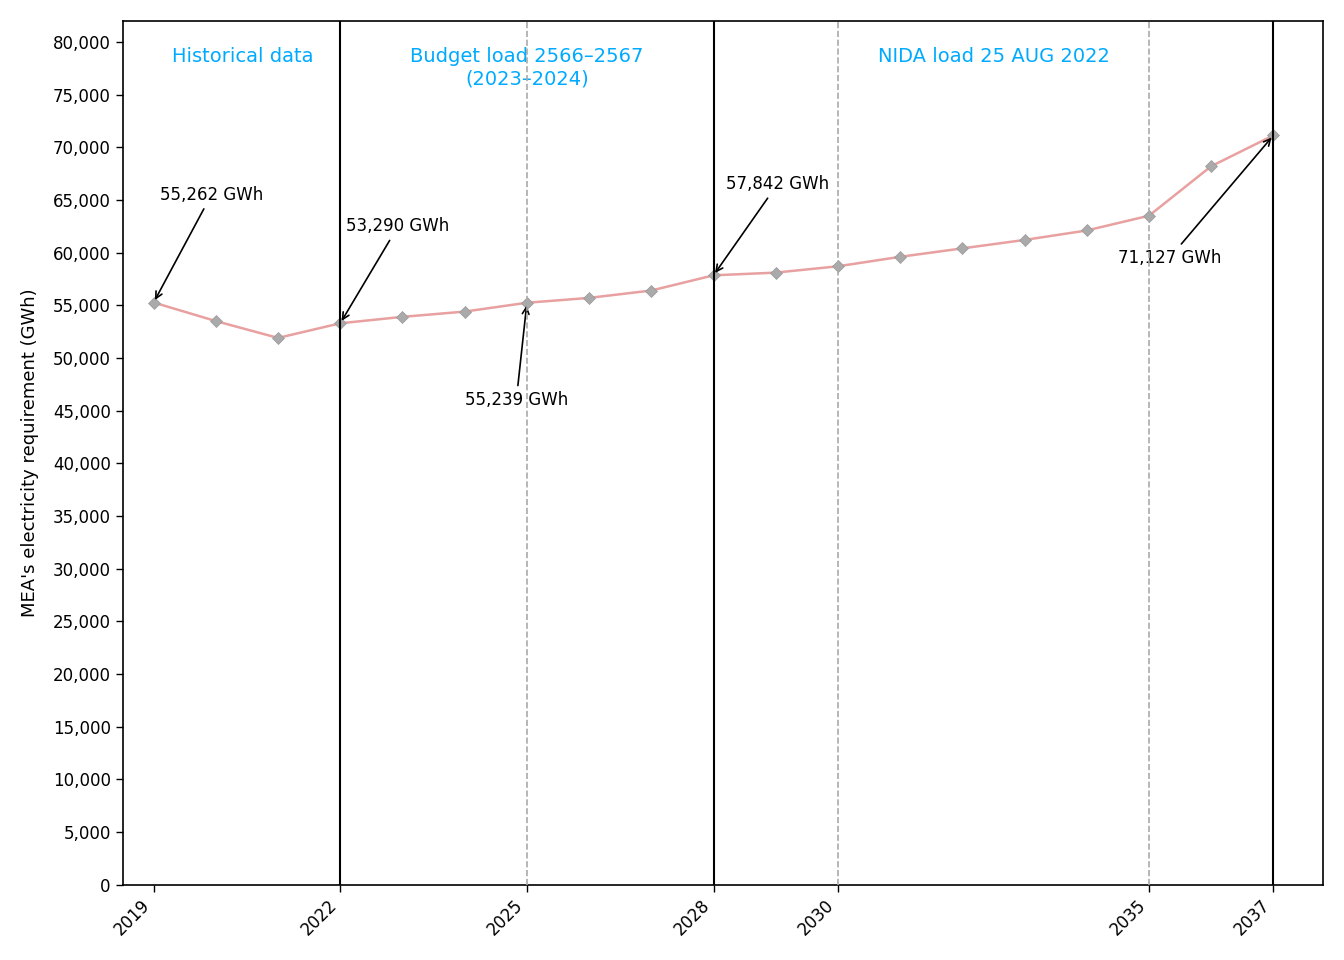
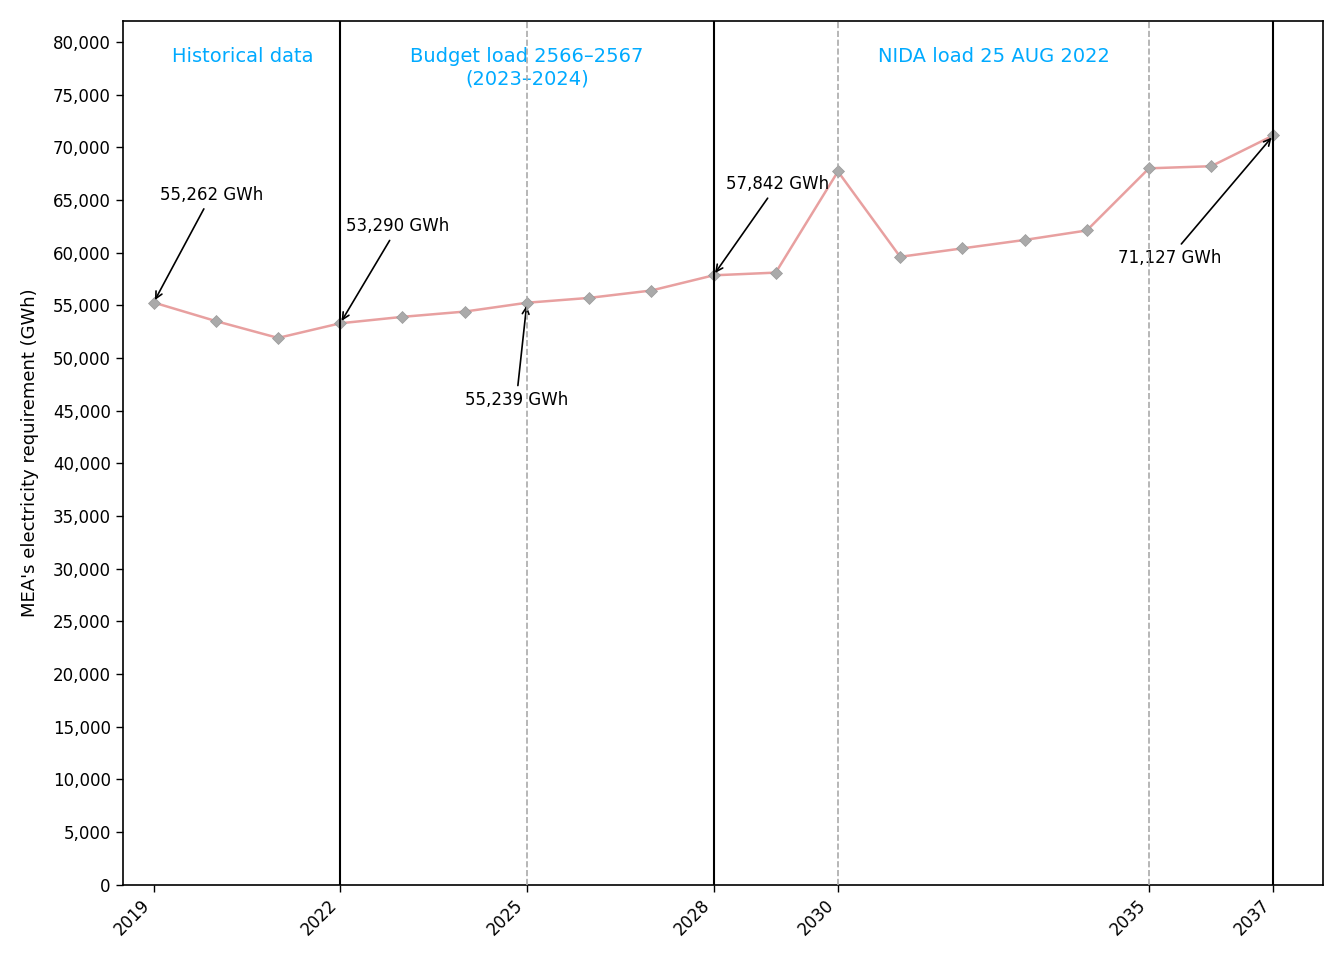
2030: 58,700 -> 67,700
2035: 63,500 -> 68,000
